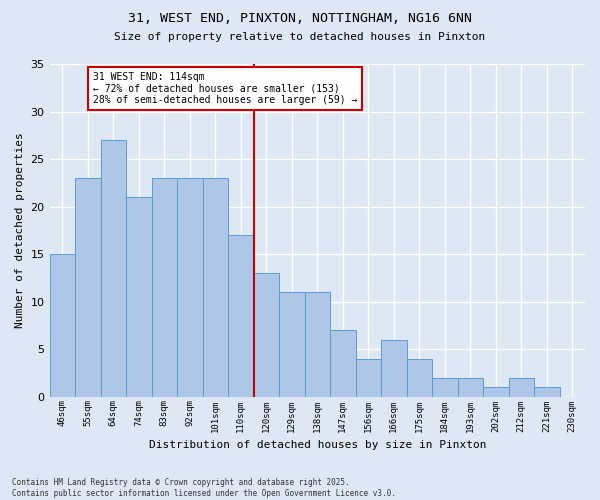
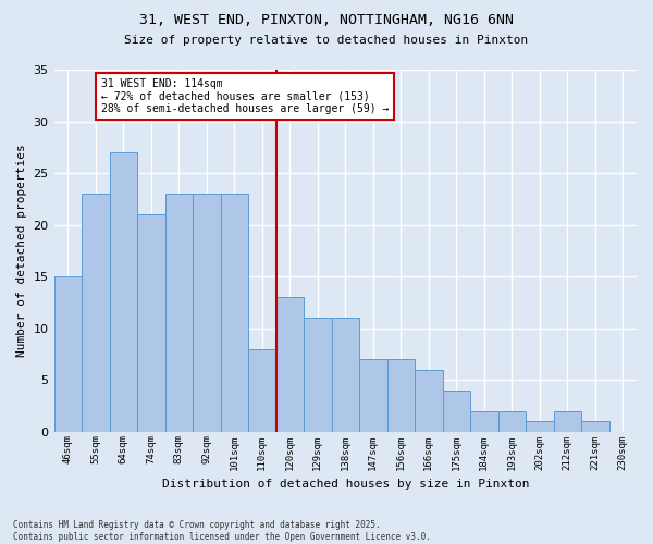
110sqm: 17 -> 8
156sqm: 4 -> 7
